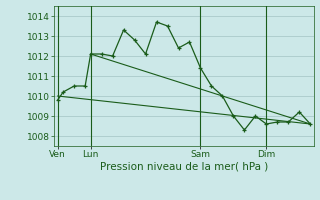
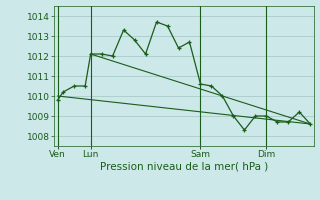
Sam: 1011.4 -> 1010.6
Dim: 1008.6 -> 1009.0
